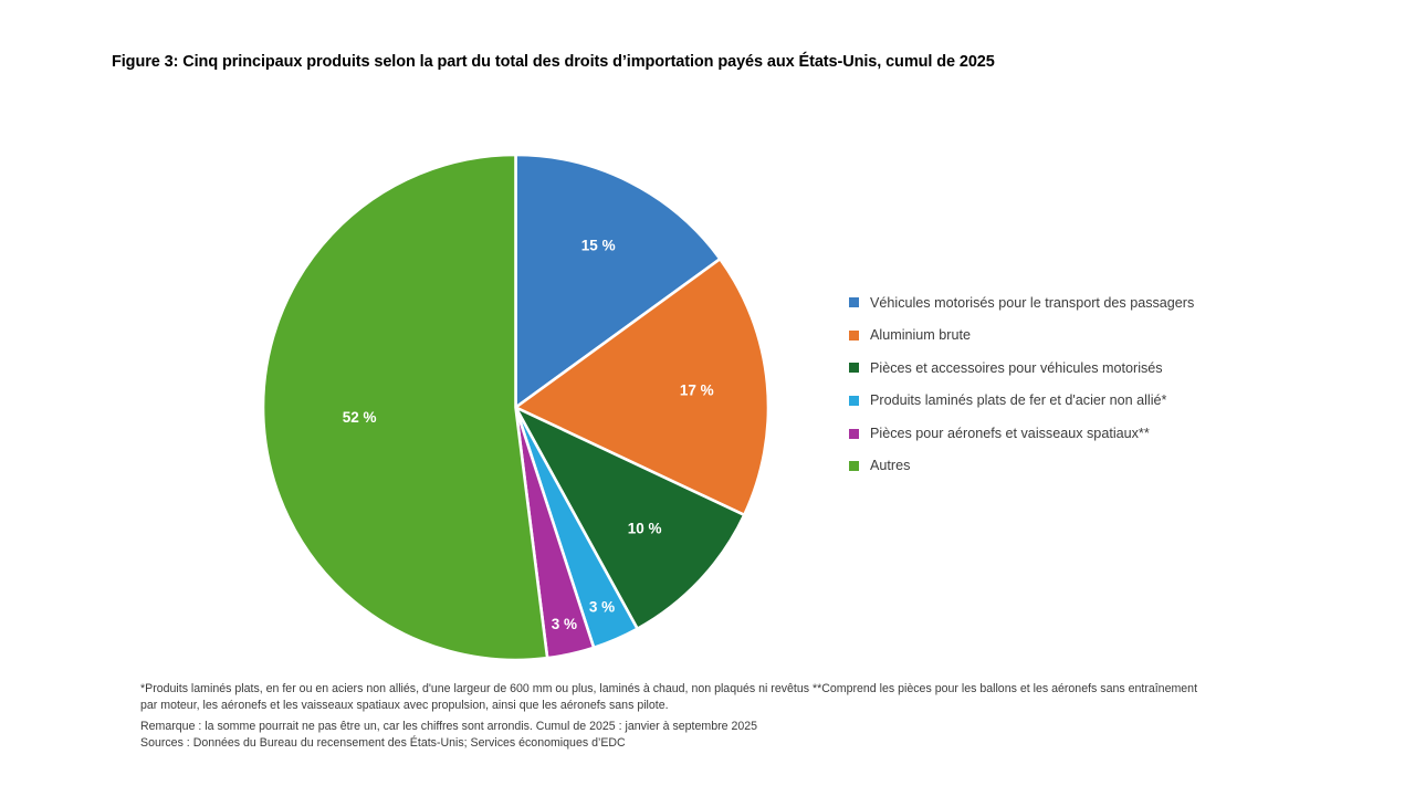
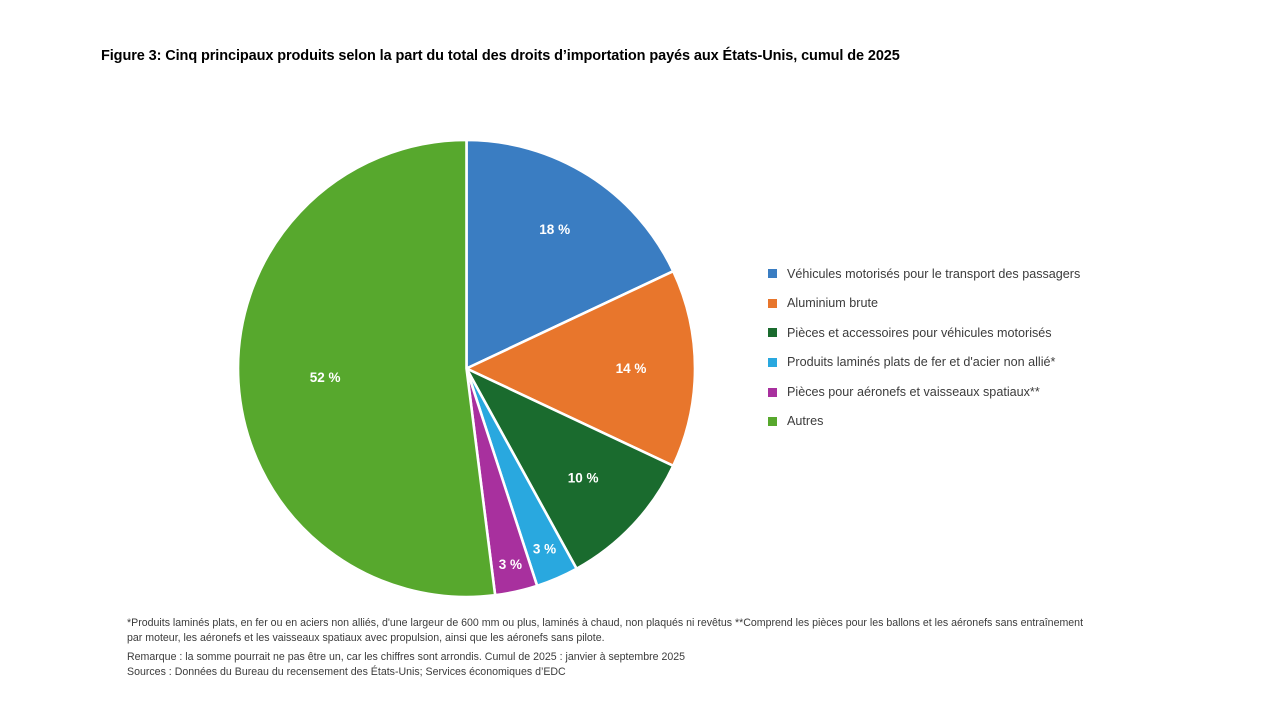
Véhicules motorisés pour le transport des passagers: 15 -> 18
Aluminium brute: 17 -> 14
